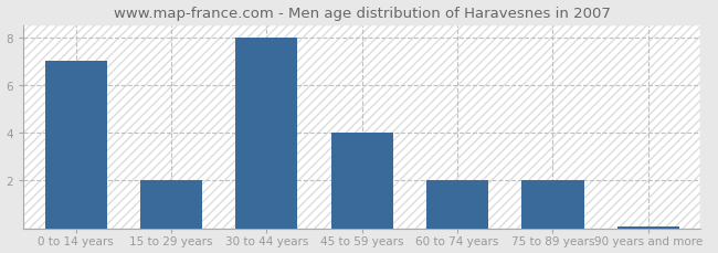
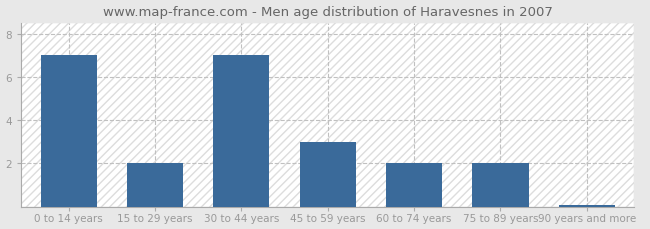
30 to 44 years: 8.00 -> 7.00
45 to 59 years: 4.00 -> 3.00
